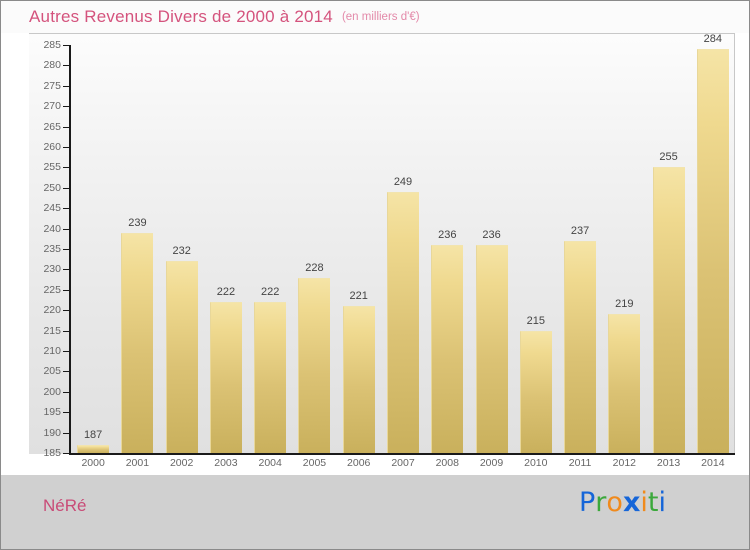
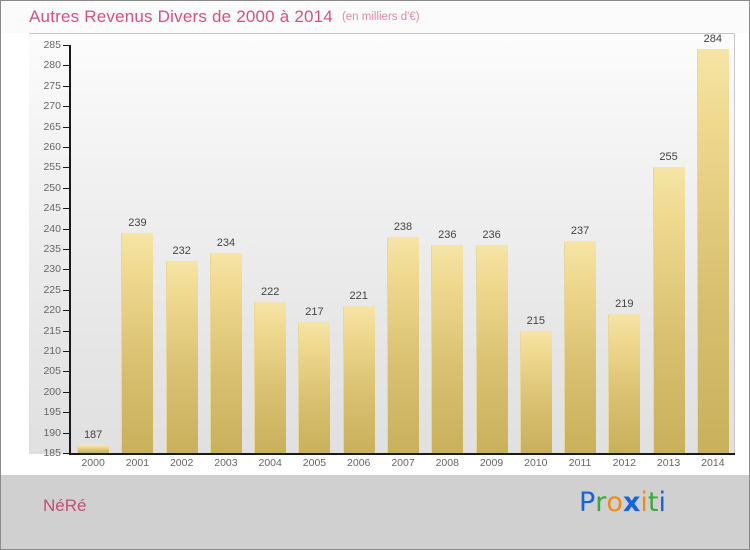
2003: 222 -> 234
2005: 228 -> 217
2007: 249 -> 238
